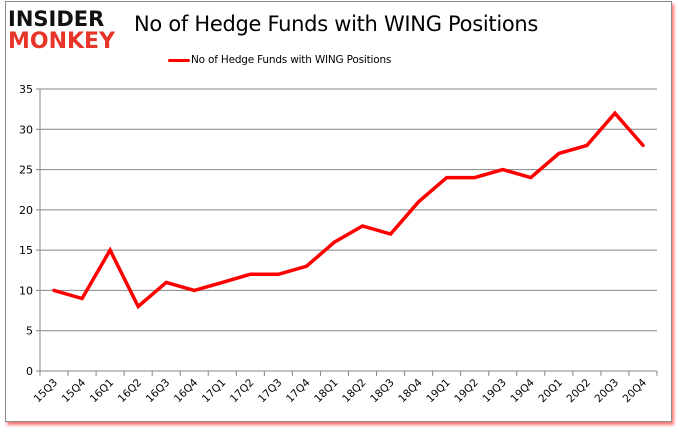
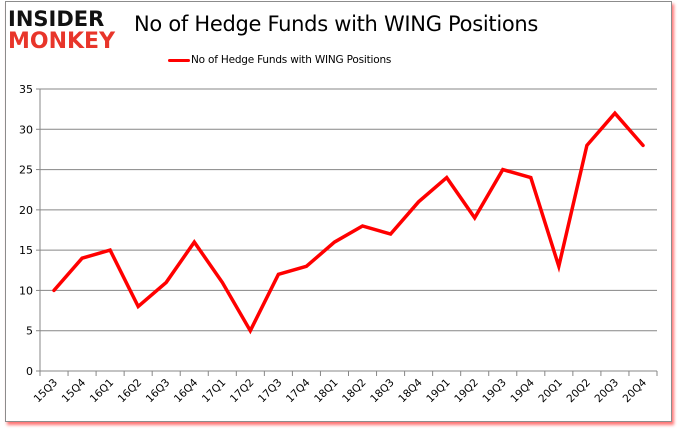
15Q4: 9 -> 14
16Q4: 10 -> 16
17Q2: 12 -> 5
19Q2: 24 -> 19
20Q1: 27 -> 13
